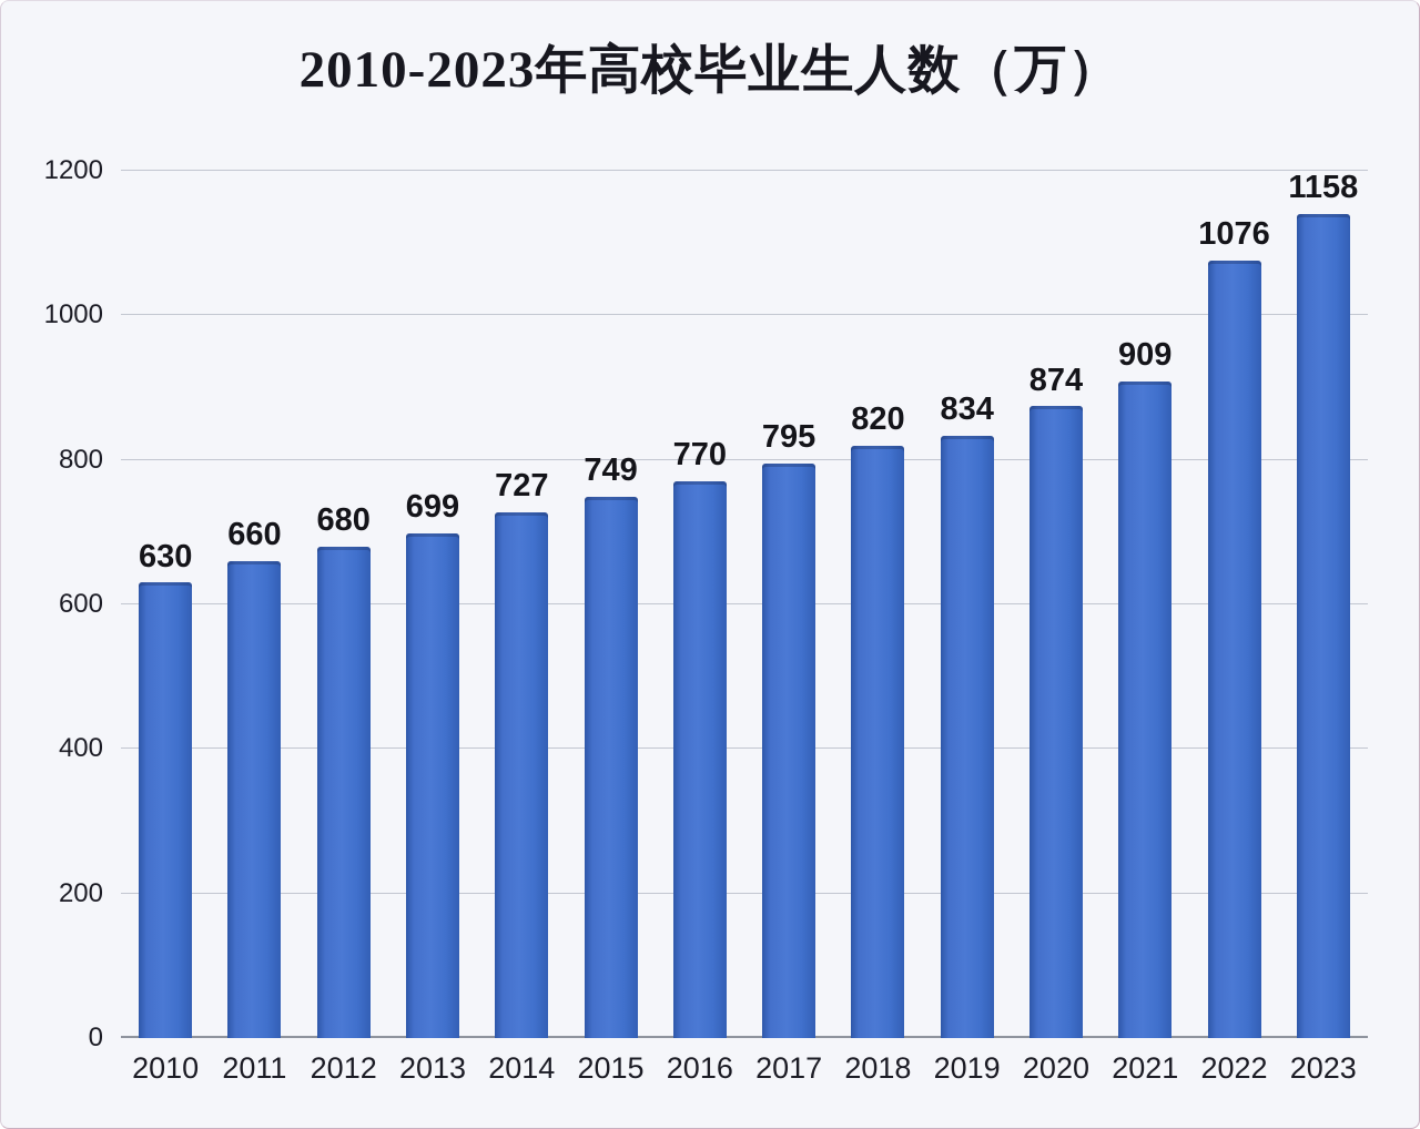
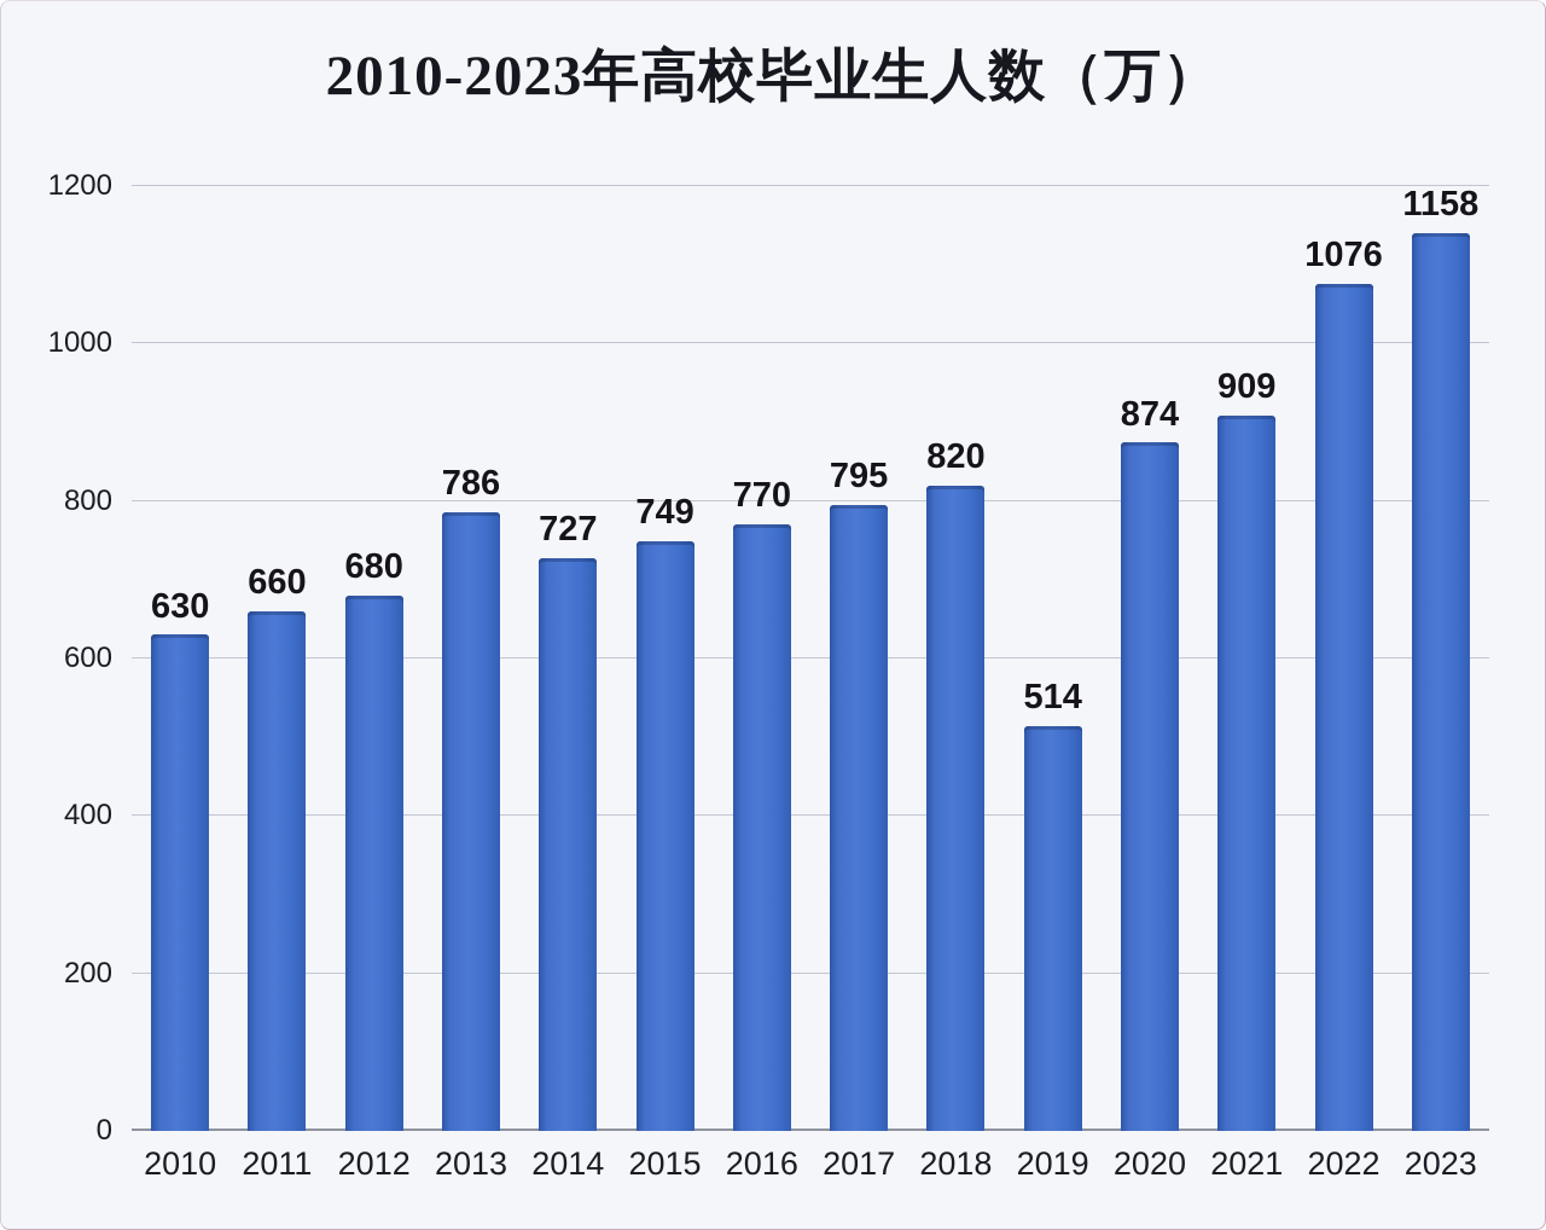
2013: 699 -> 786
2019: 834 -> 514
